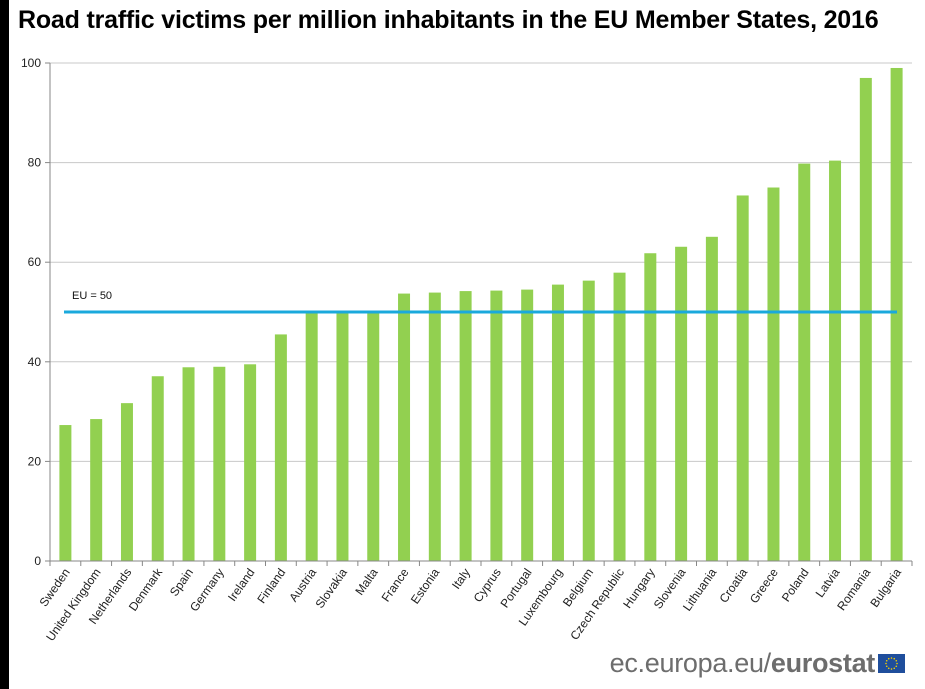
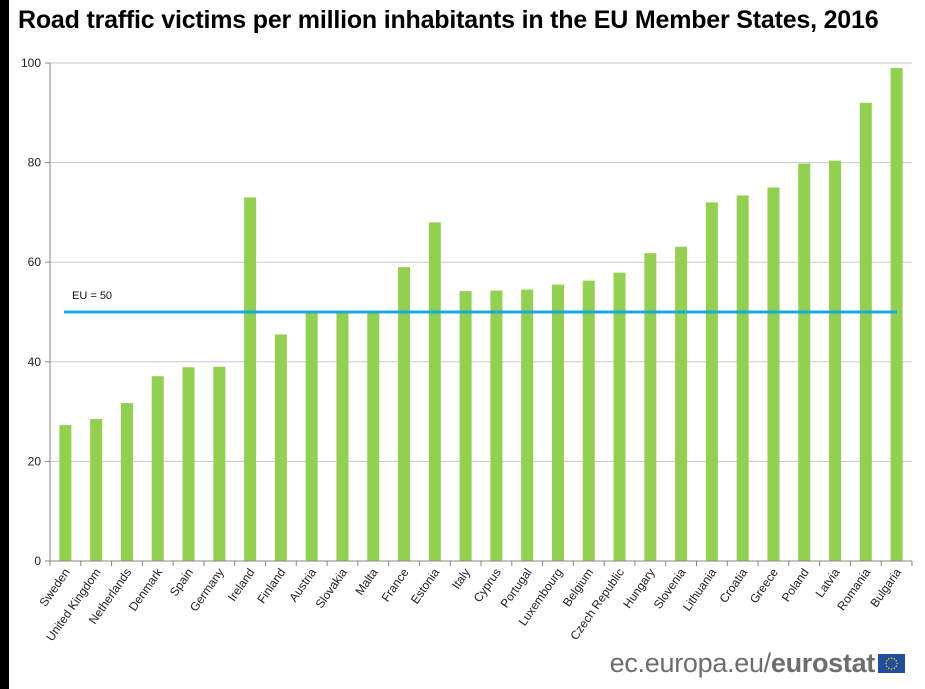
Ireland: 40 -> 73
France: 54 -> 59
Estonia: 54 -> 68
Lithuania: 65 -> 72
Romania: 97 -> 92
